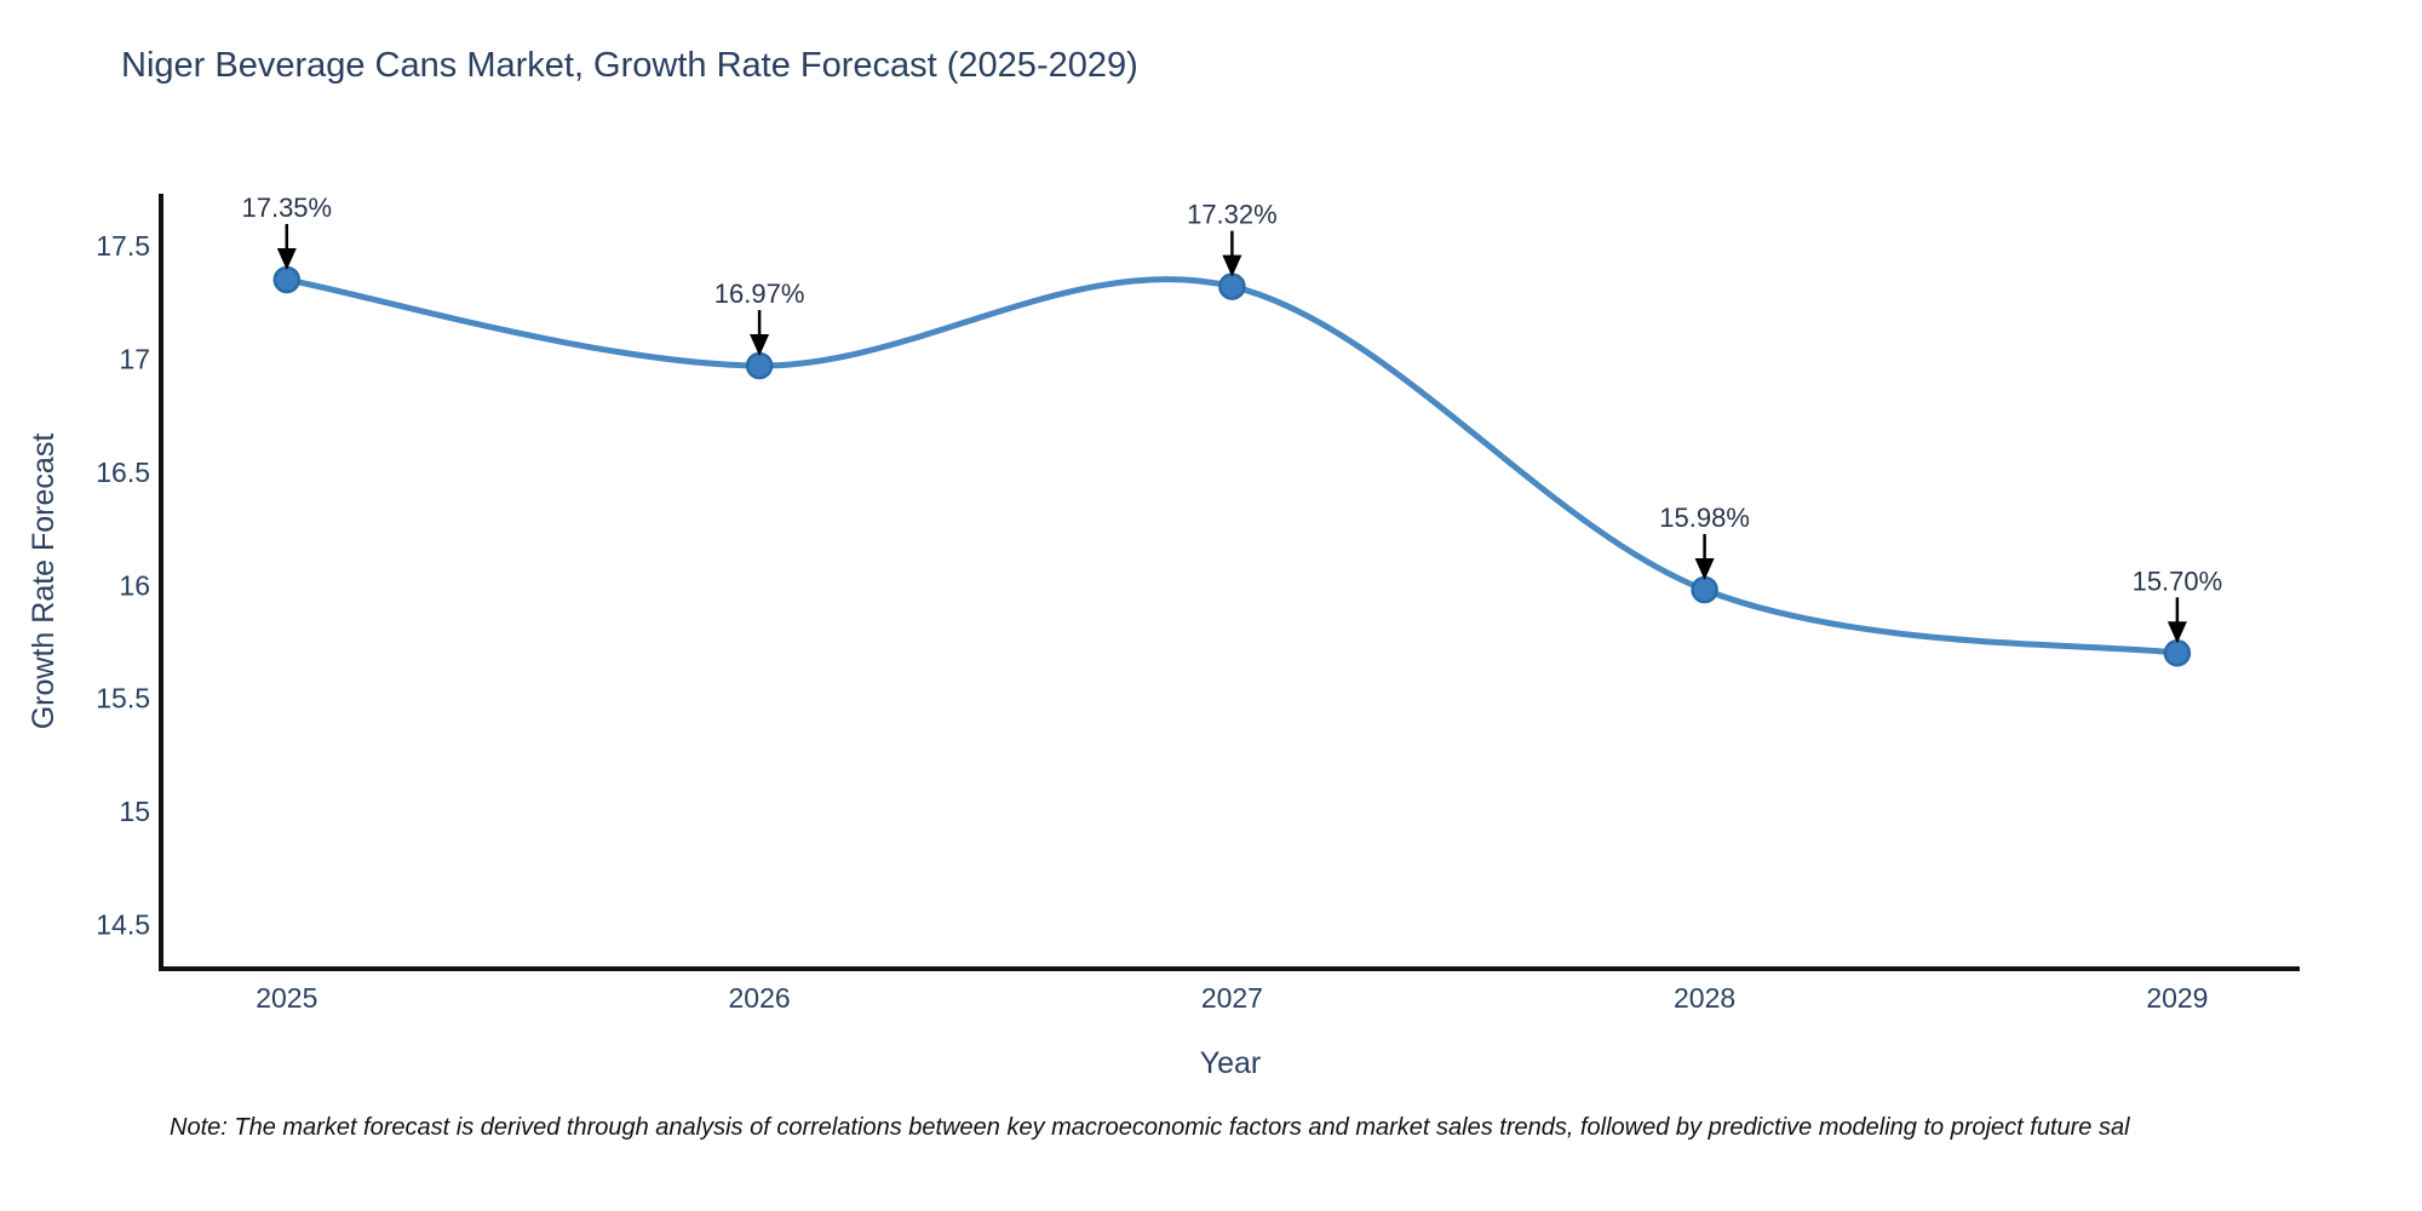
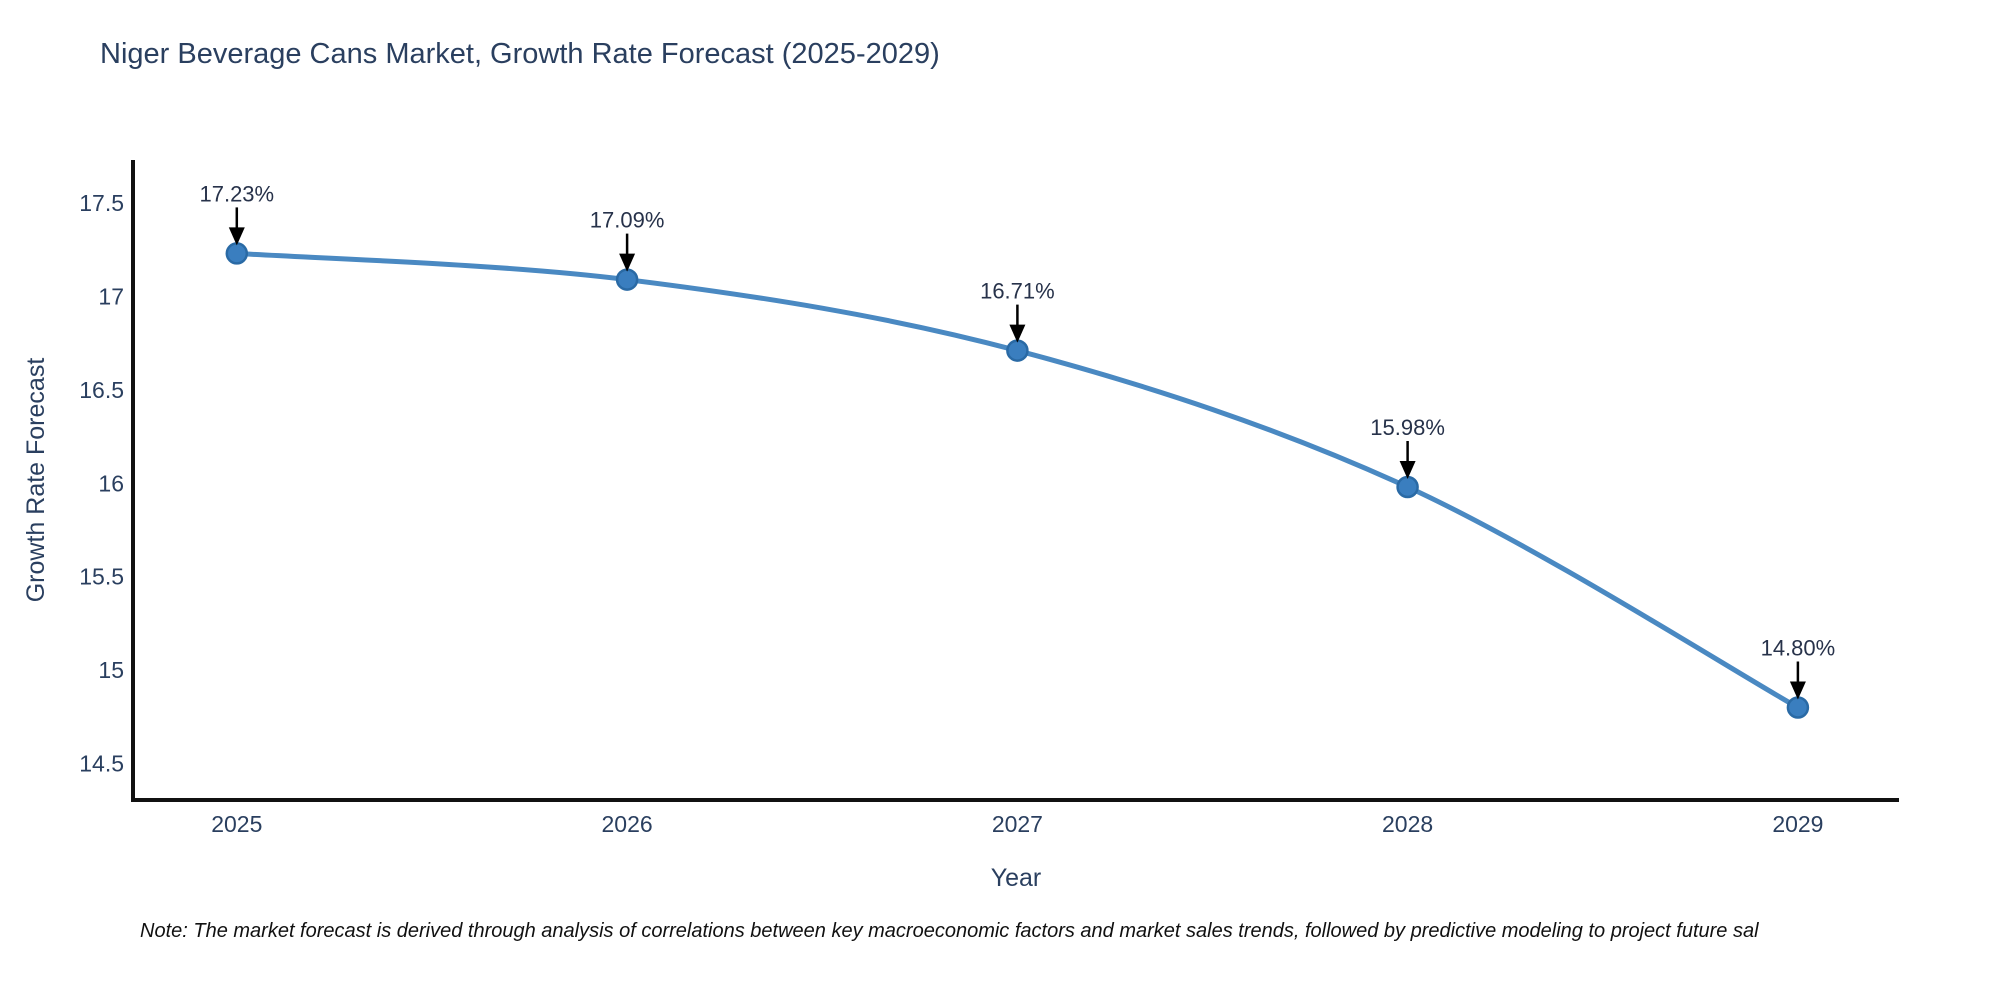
2025: 17.35% -> 17.23%
2026: 16.97% -> 17.09%
2027: 17.32% -> 16.71%
2029: 15.70% -> 14.80%
